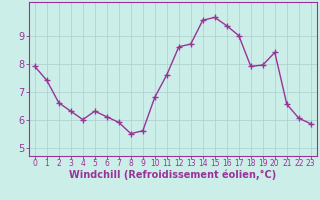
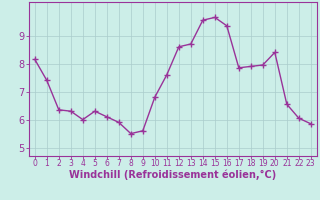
0: 7.90 -> 8.15
2: 6.60 -> 6.35
17: 9.00 -> 7.85
